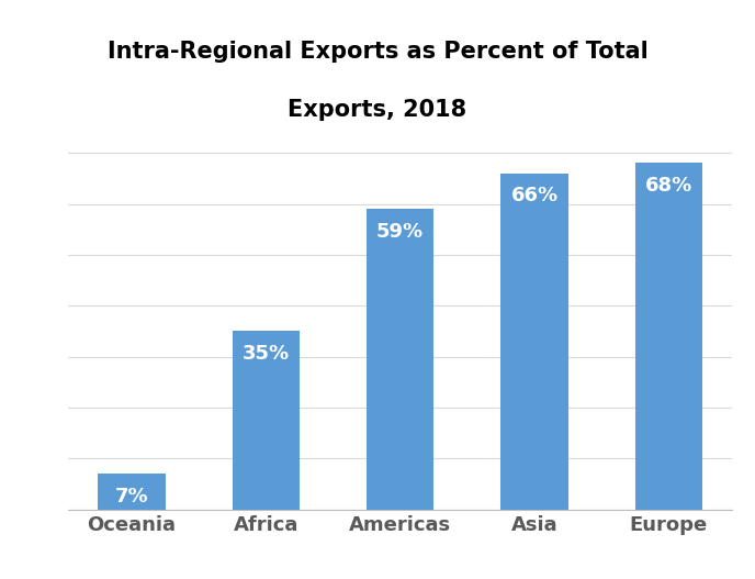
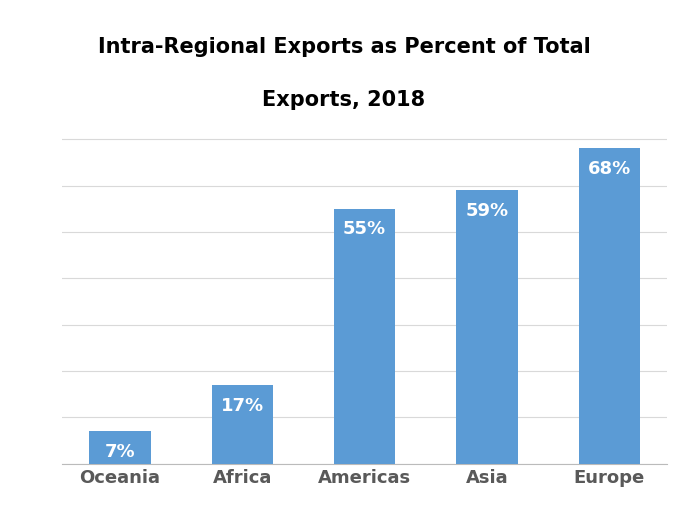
Africa: 35% -> 17%
Americas: 59% -> 55%
Asia: 66% -> 59%
